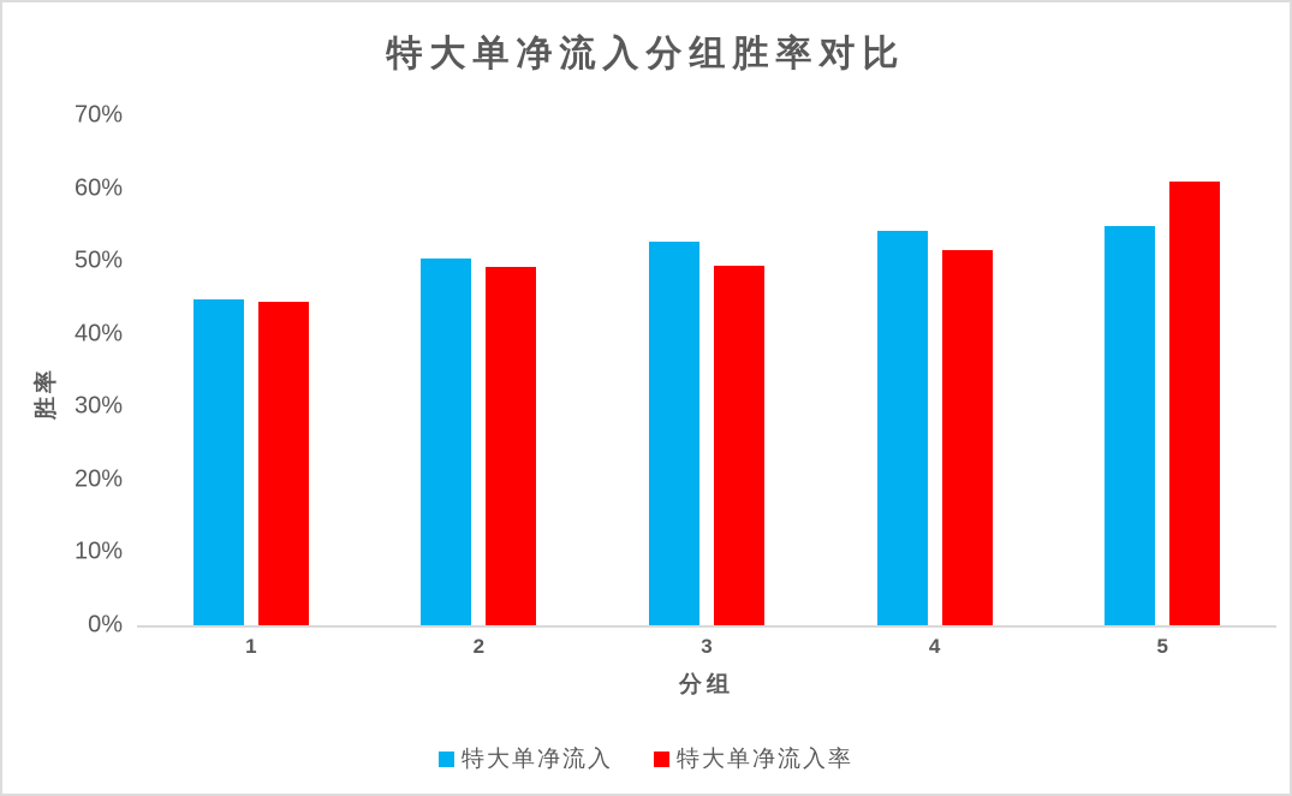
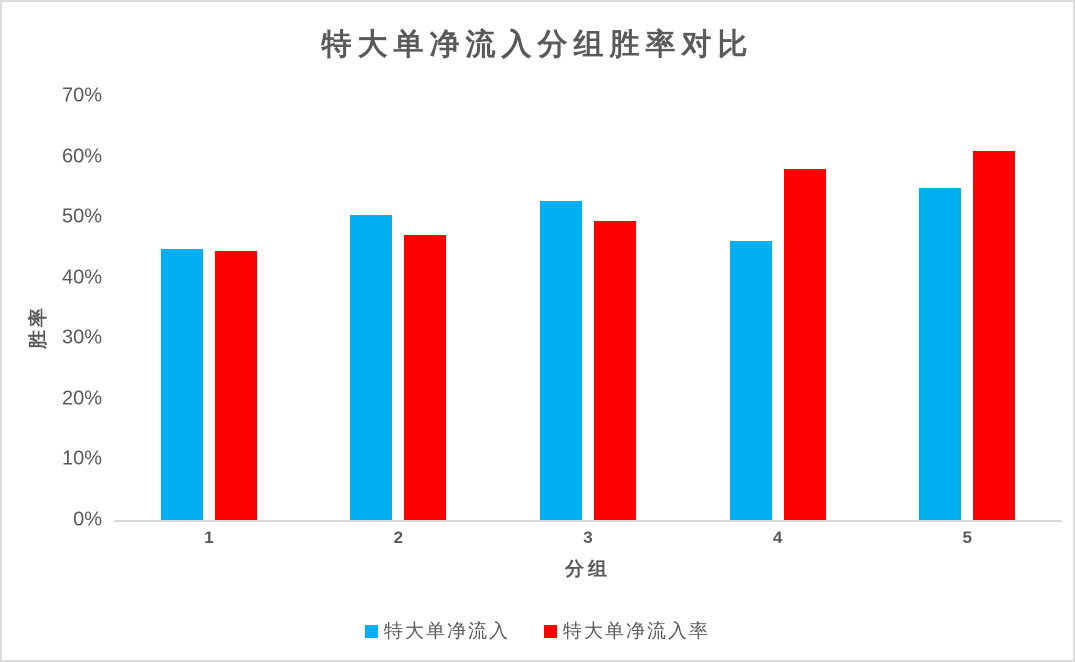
特大单净流入率/2: 49% -> 47%
特大单净流入/4: 54% -> 46%
特大单净流入率/4: 52% -> 58%
